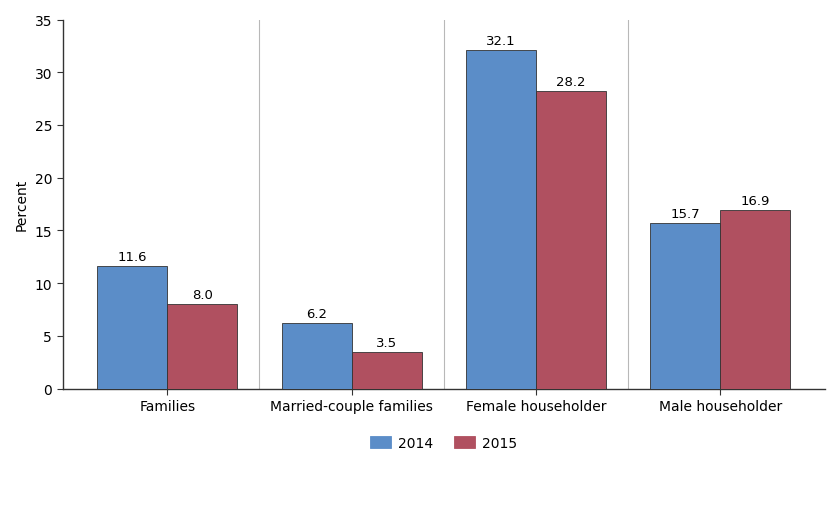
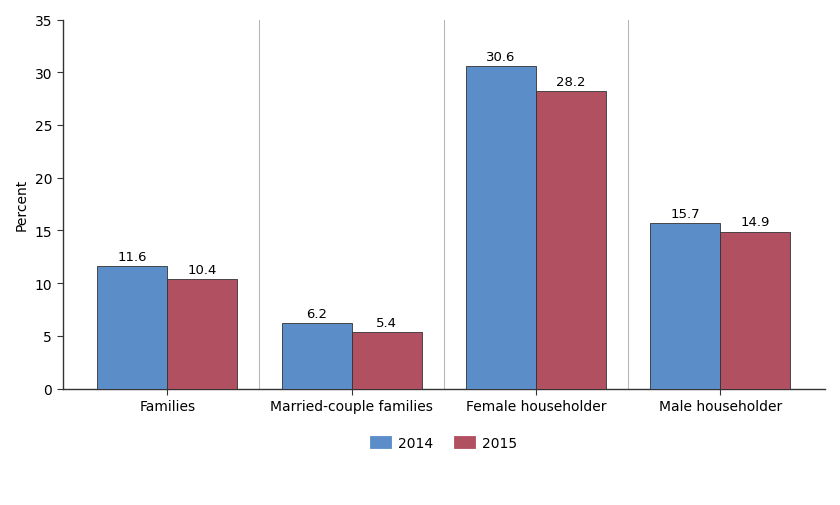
2015/Families: 8.0 -> 10.4
2015/Married-couple families: 3.5 -> 5.4
2014/Female householder: 32.1 -> 30.6
2015/Male householder: 16.9 -> 14.9
